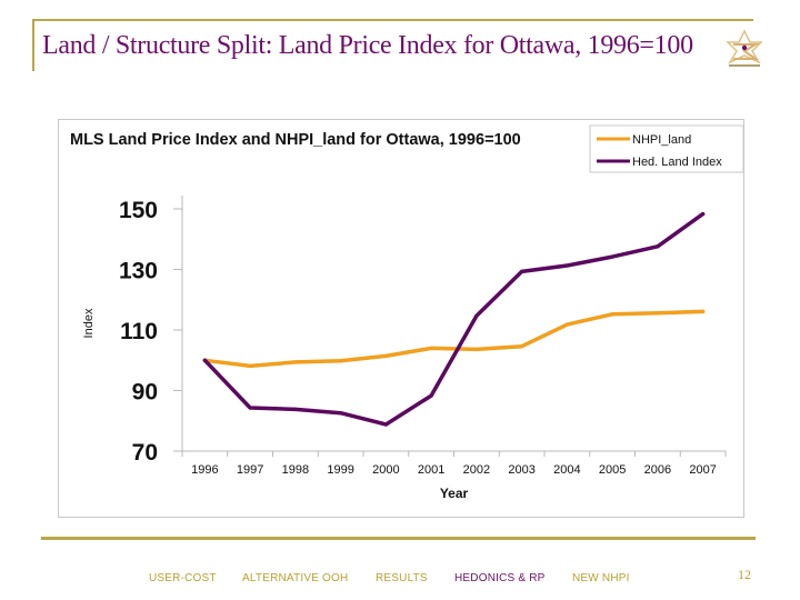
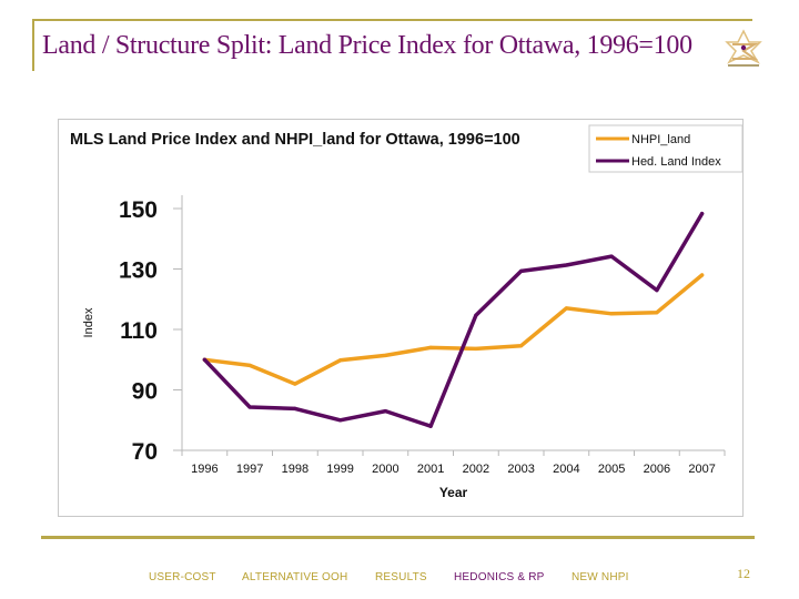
NHPI_land/1998: 99 -> 92
Hed. Land Index/1999: 83 -> 80
Hed. Land Index/2000: 79 -> 83
Hed. Land Index/2001: 88 -> 78
NHPI_land/2004: 112 -> 117
Hed. Land Index/2006: 138 -> 123
NHPI_land/2007: 116 -> 128
